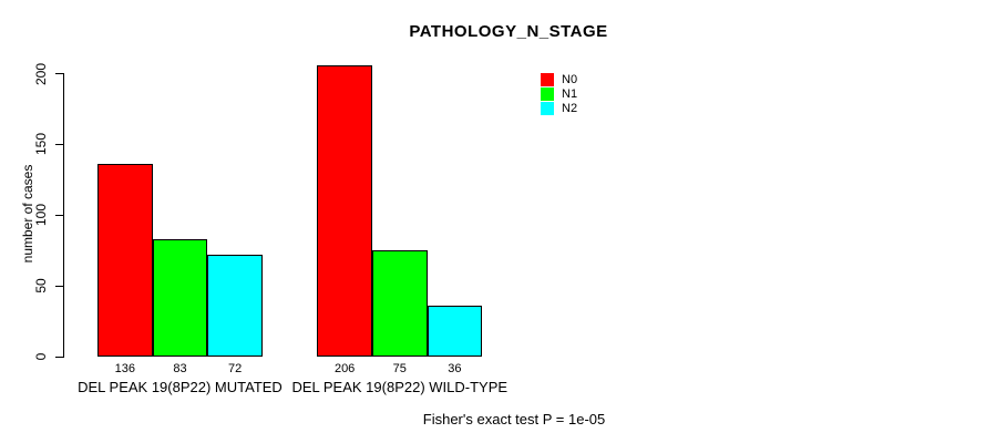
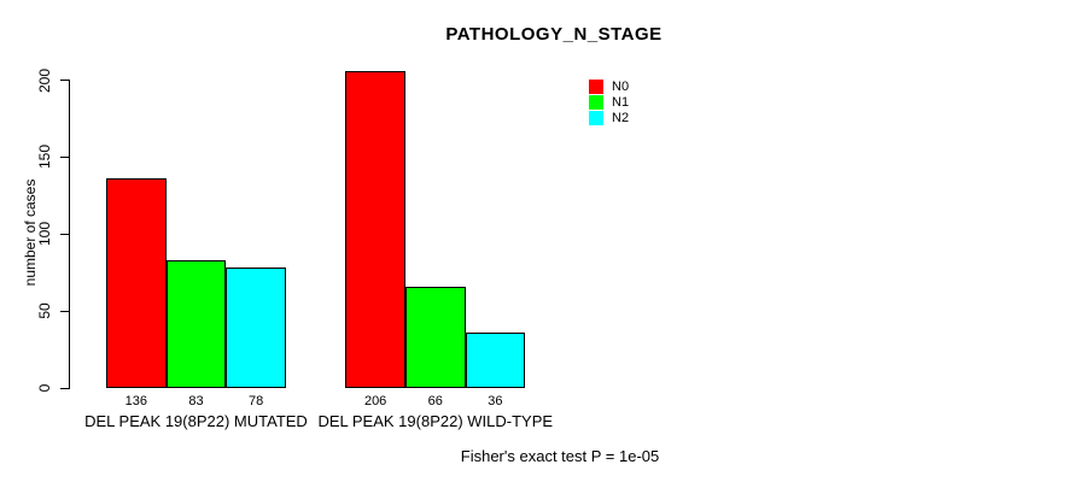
N2/DEL PEAK 19(8P22) MUTATED: 72 -> 78
N1/DEL PEAK 19(8P22) WILD-TYPE: 75 -> 66
